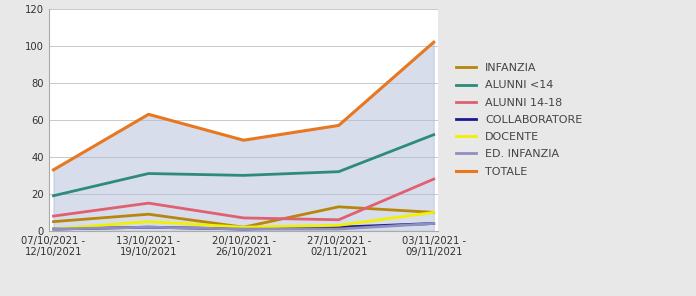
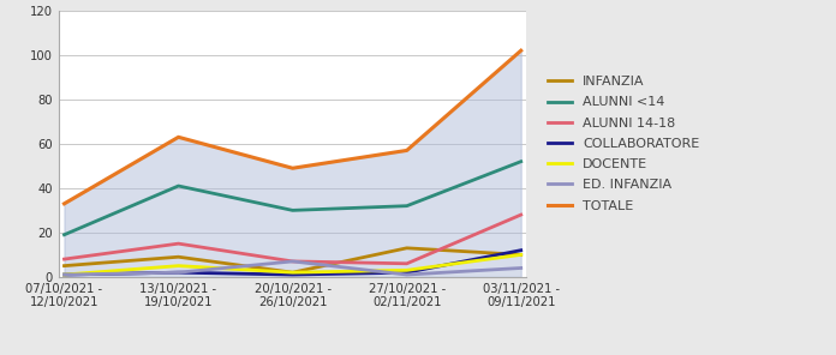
ALUNNI <14/13/10/2021 - 19/10/2021: 31 -> 41
ED. INFANZIA/20/10/2021 - 26/10/2021: 1 -> 7
COLLABORATORE/03/11/2021 - 09/11/2021: 4 -> 12
